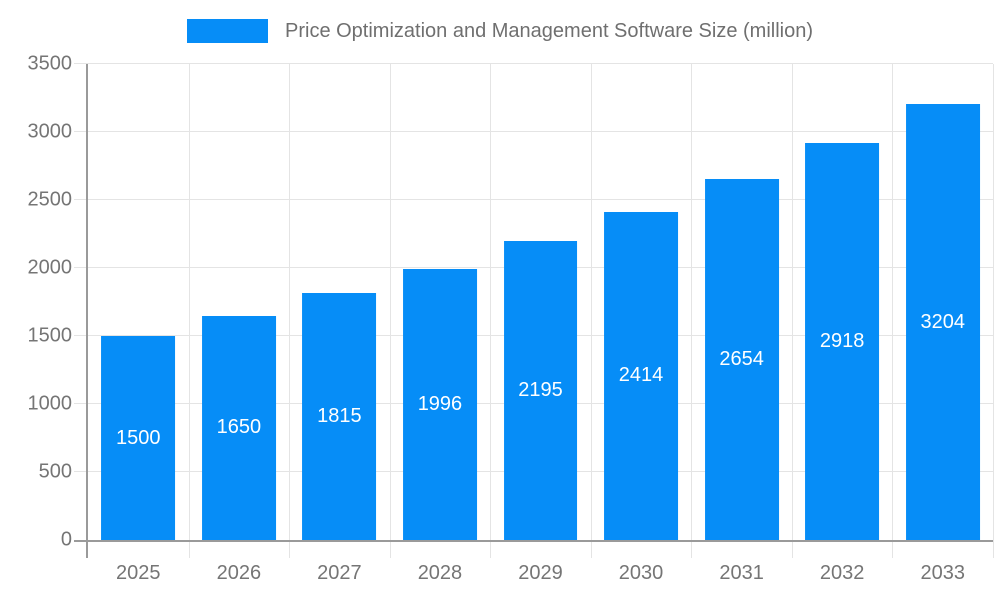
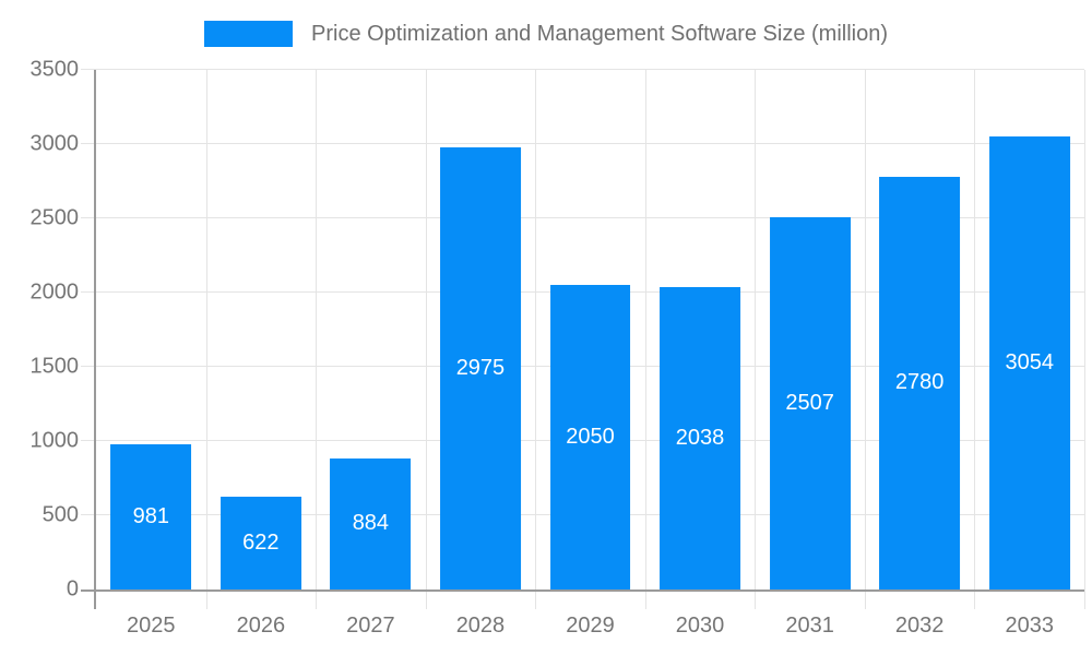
2025: 1500 -> 981
2026: 1650 -> 622
2027: 1815 -> 884
2028: 1996 -> 2975
2029: 2195 -> 2050
2030: 2414 -> 2038
2031: 2654 -> 2507
2032: 2918 -> 2780
2033: 3204 -> 3054
